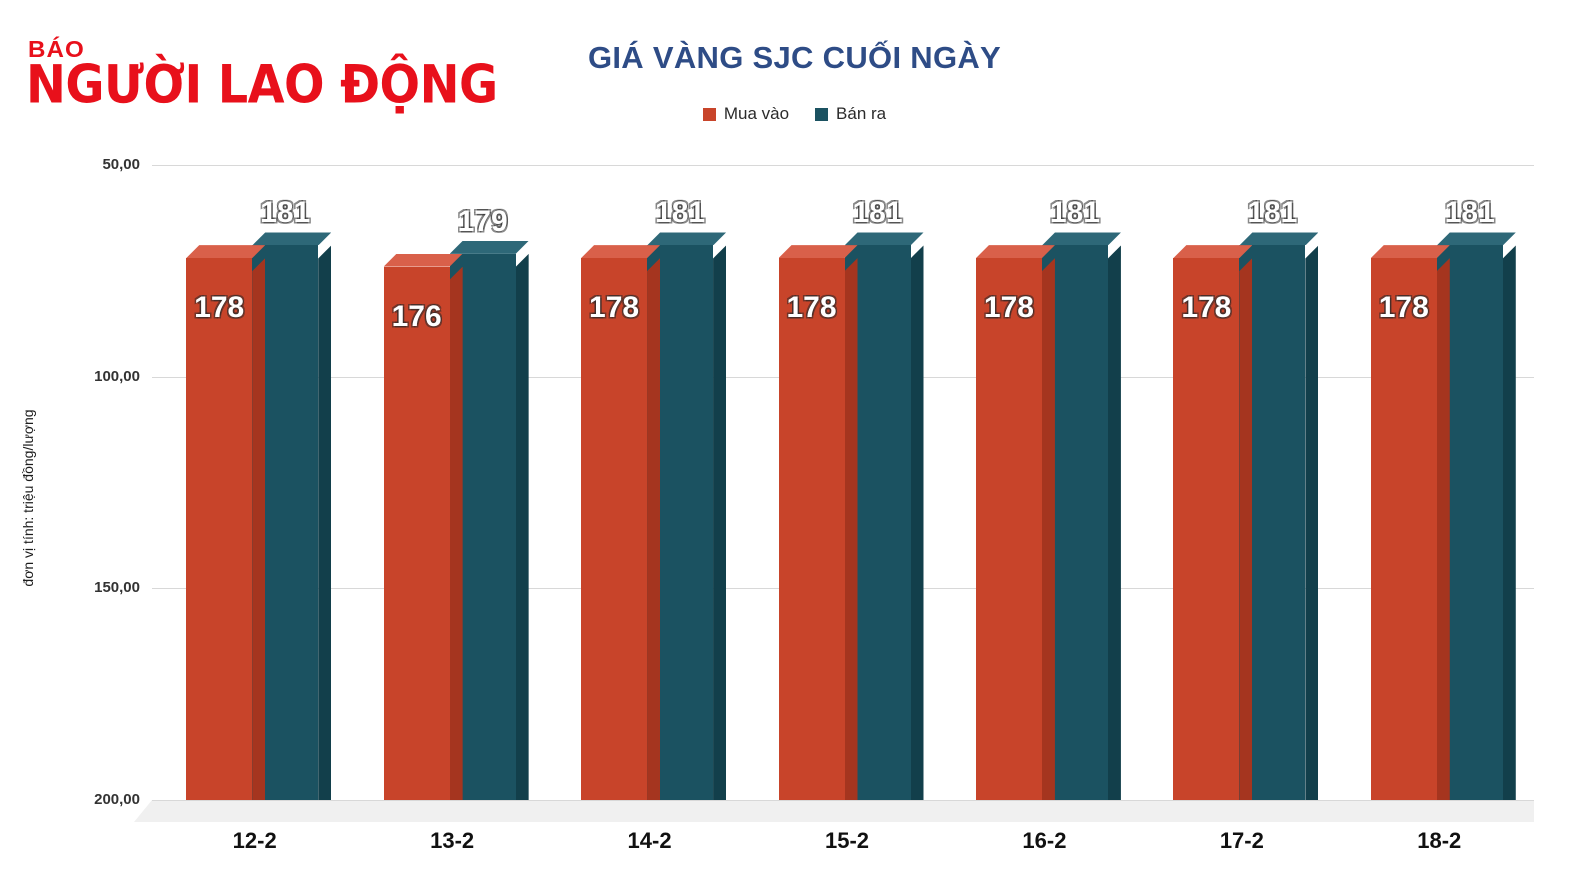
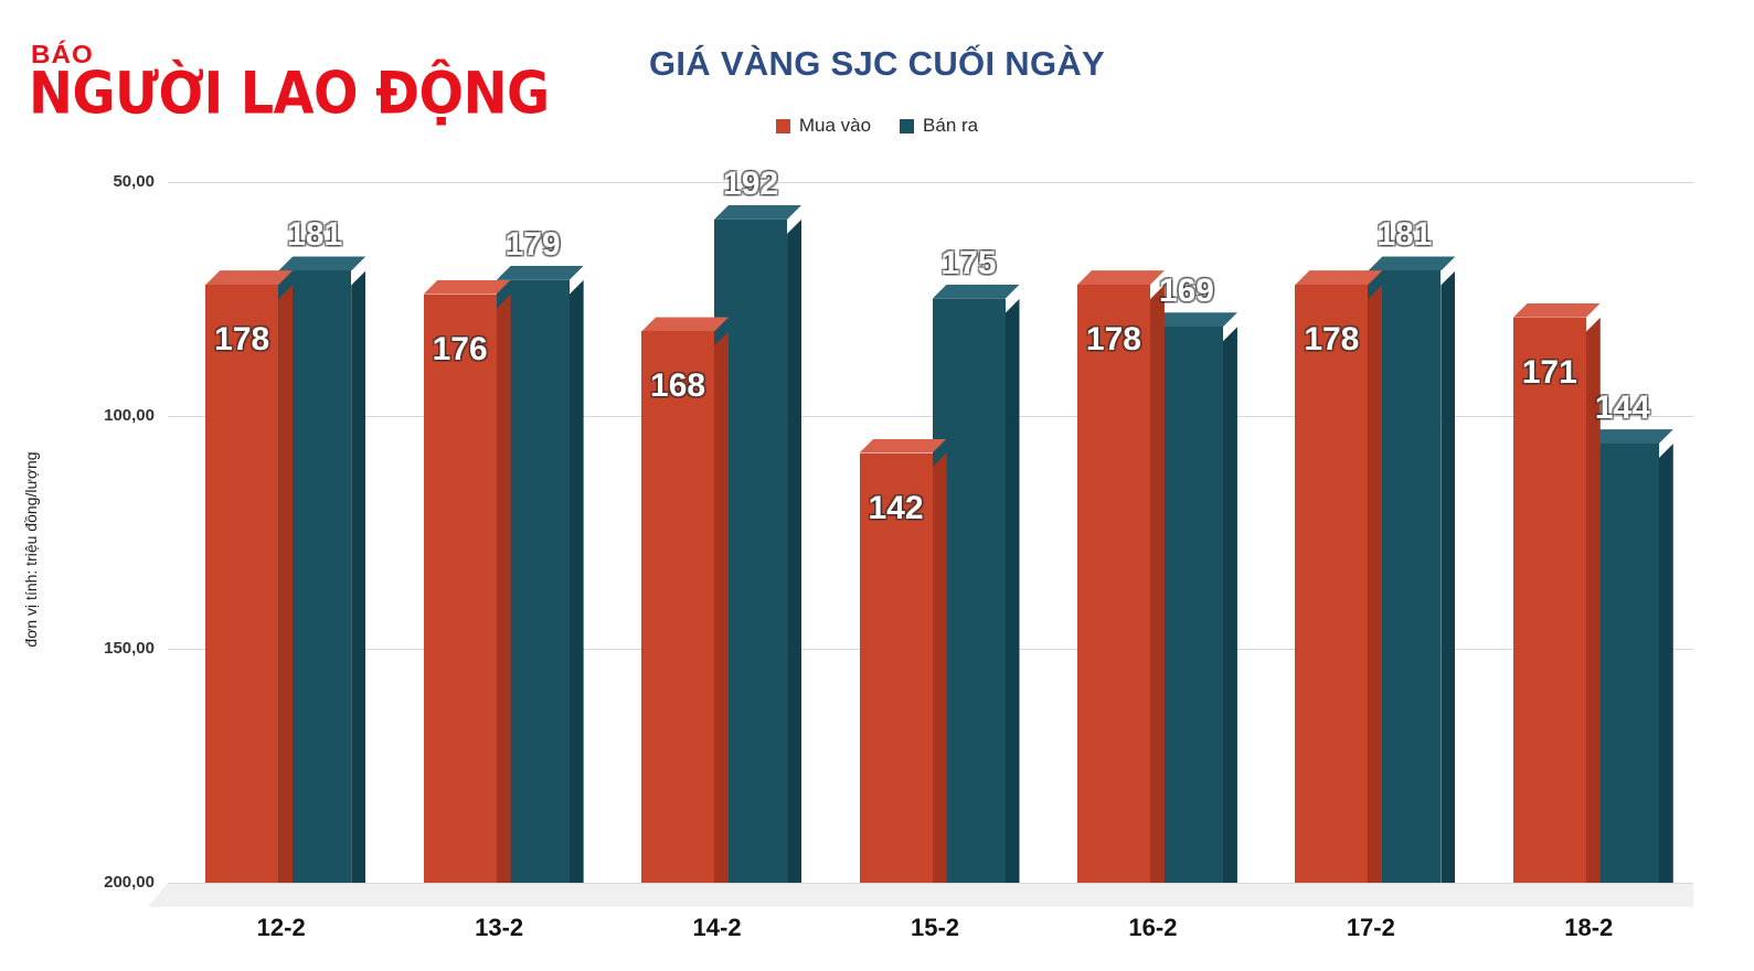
Mua vào/14-2: 178 -> 168
Bán ra/14-2: 181 -> 192
Mua vào/15-2: 178 -> 142
Bán ra/15-2: 181 -> 175
Bán ra/16-2: 181 -> 169
Mua vào/18-2: 178 -> 171
Bán ra/18-2: 181 -> 144
